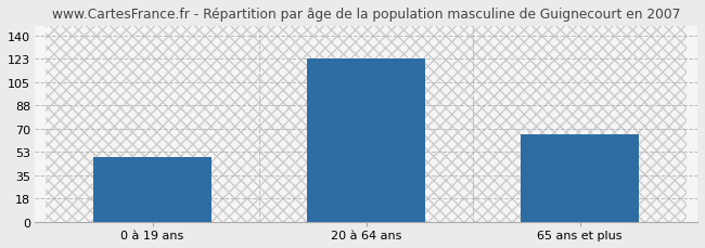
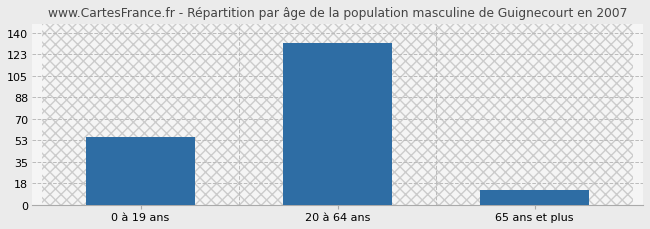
0 à 19 ans: 49 -> 55
20 à 64 ans: 123 -> 132
65 ans et plus: 66 -> 12
